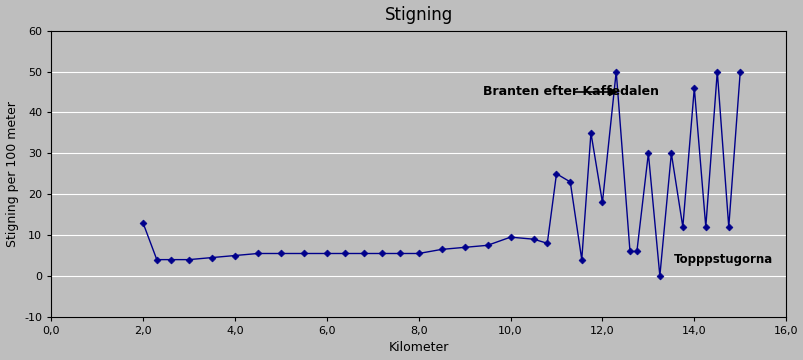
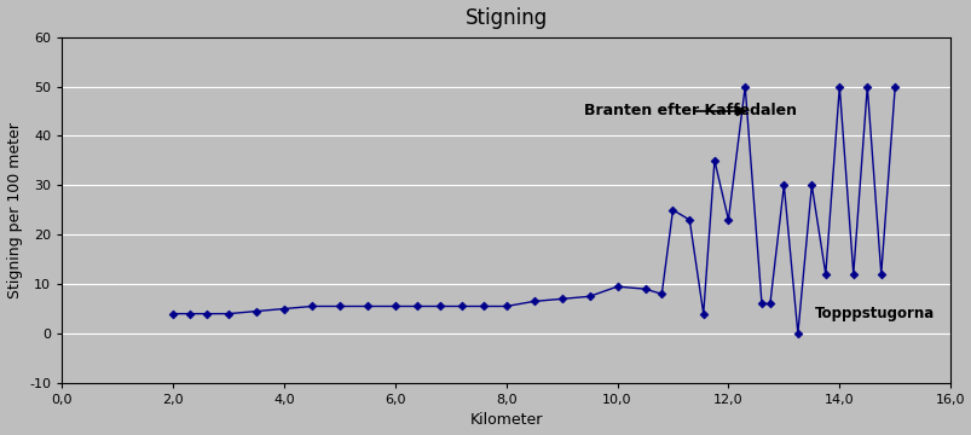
2,0: 13.0 -> 4.0
12,0: 18.0 -> 23.0
14,0: 46.0 -> 50.0
